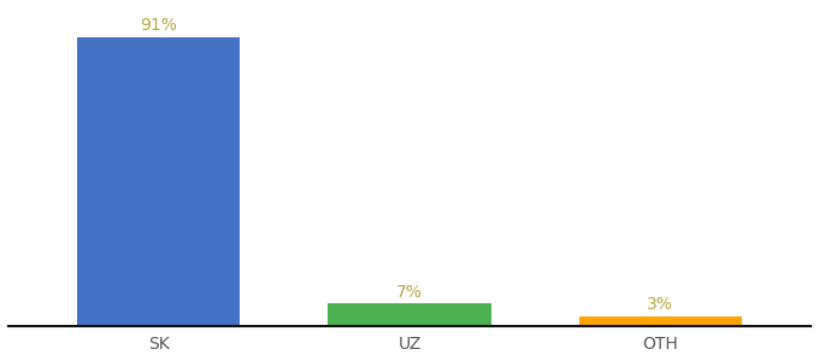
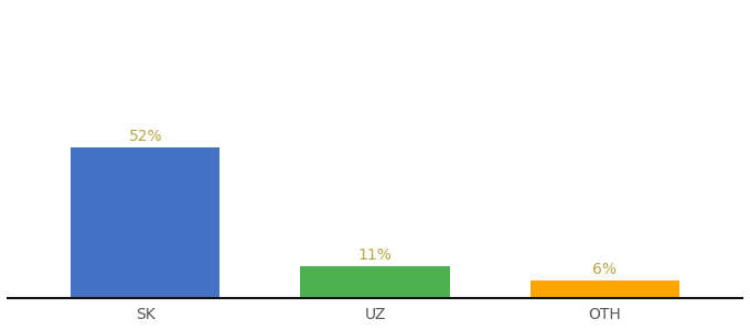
SK: 91% -> 52%
UZ: 7% -> 11%
OTH: 3% -> 6%
